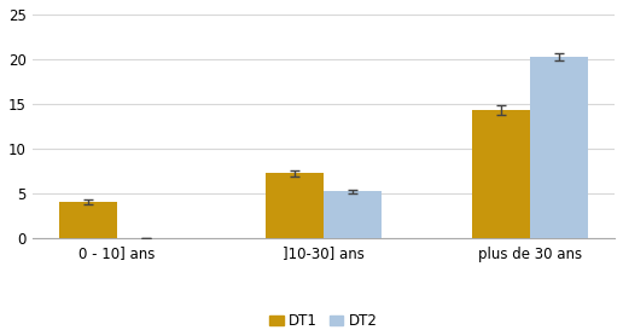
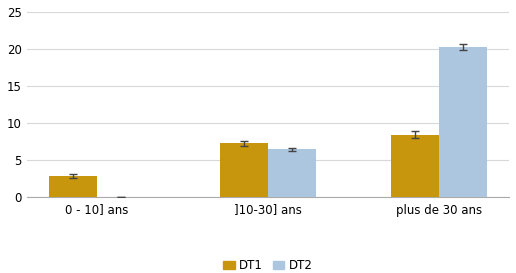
DT1/0 - 10] ans: 4.0 -> 2.8
DT2/]10-30] ans: 5.2 -> 6.4
DT1/plus de 30 ans: 14.3 -> 8.4
